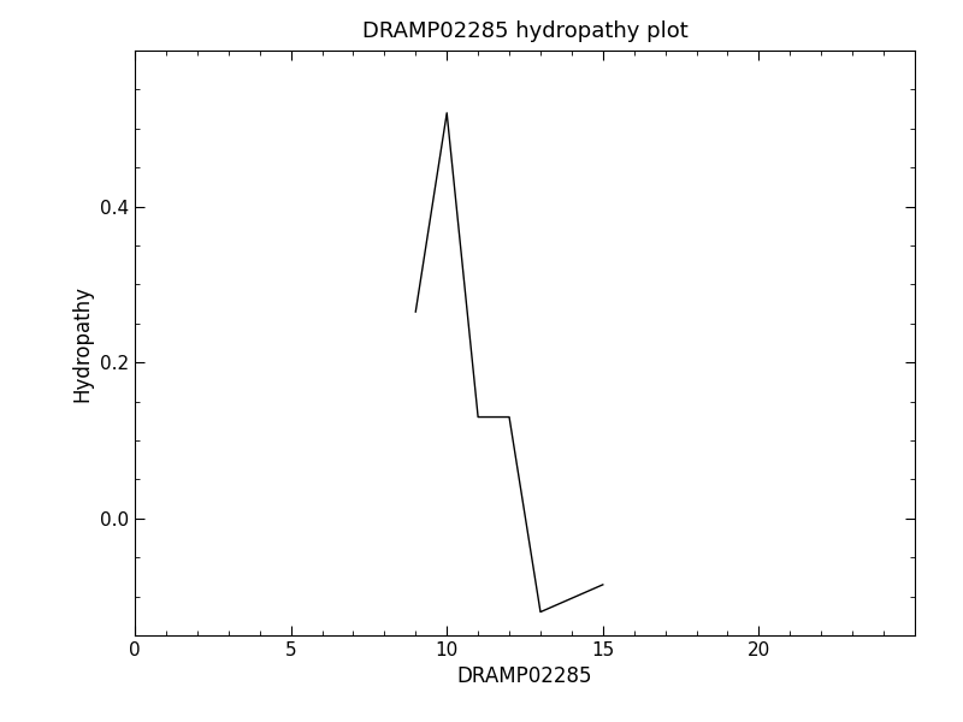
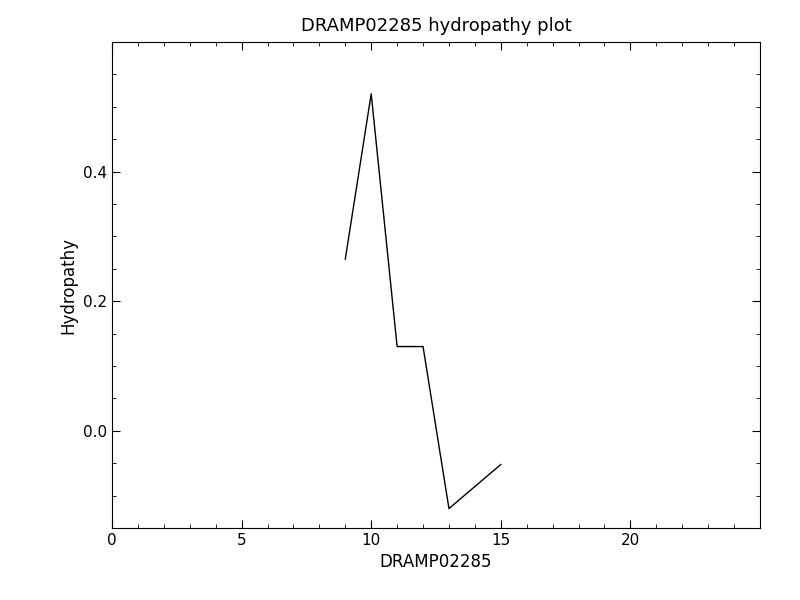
15: -0.085 -> -0.052
